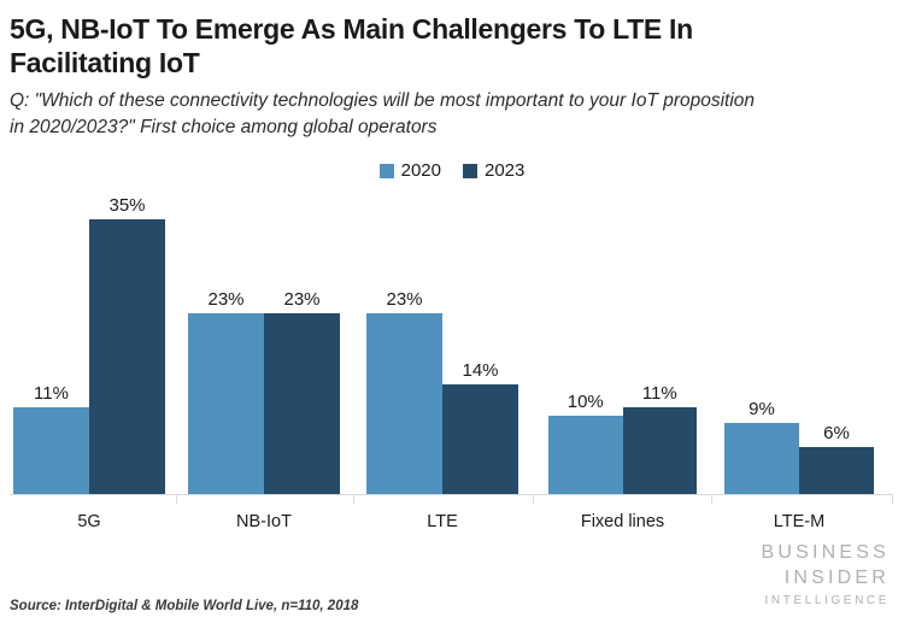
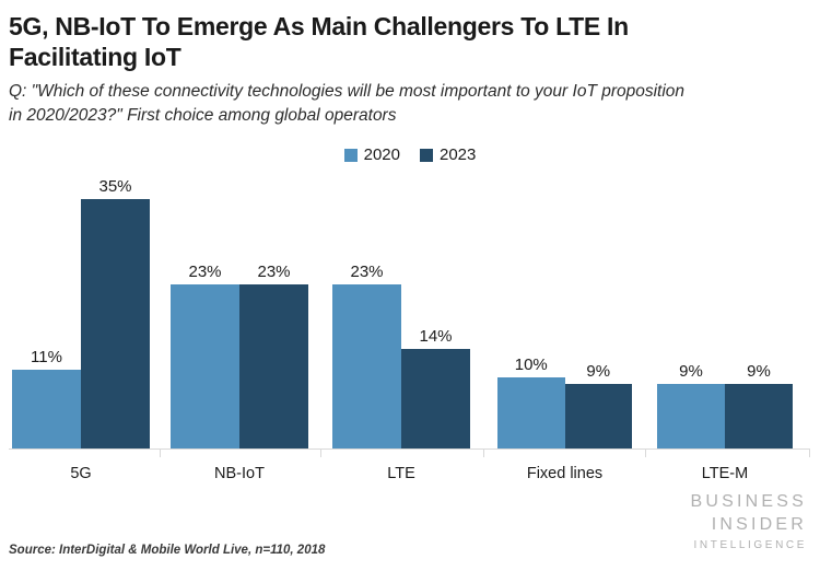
2023/Fixed lines: 11% -> 9%
2023/LTE-M: 6% -> 9%
